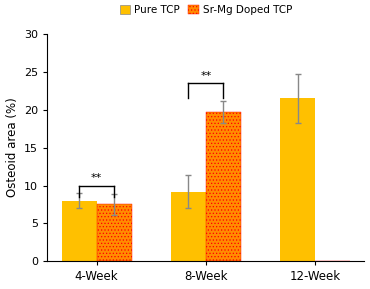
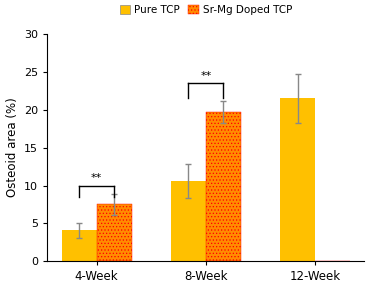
Pure TCP/4-Week: 8.0 -> 4.1
Pure TCP/8-Week: 9.2 -> 10.6
